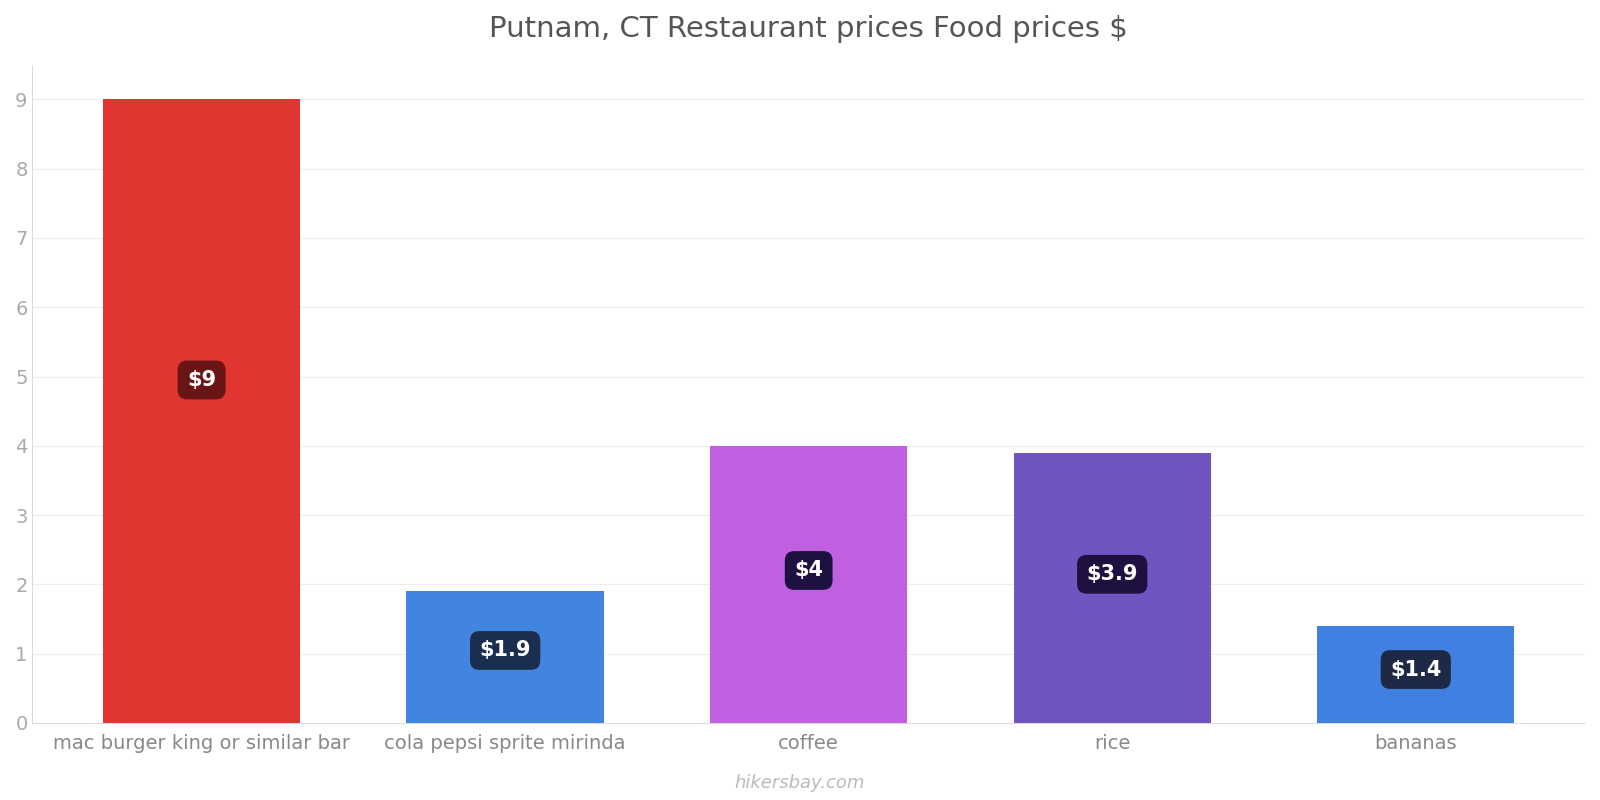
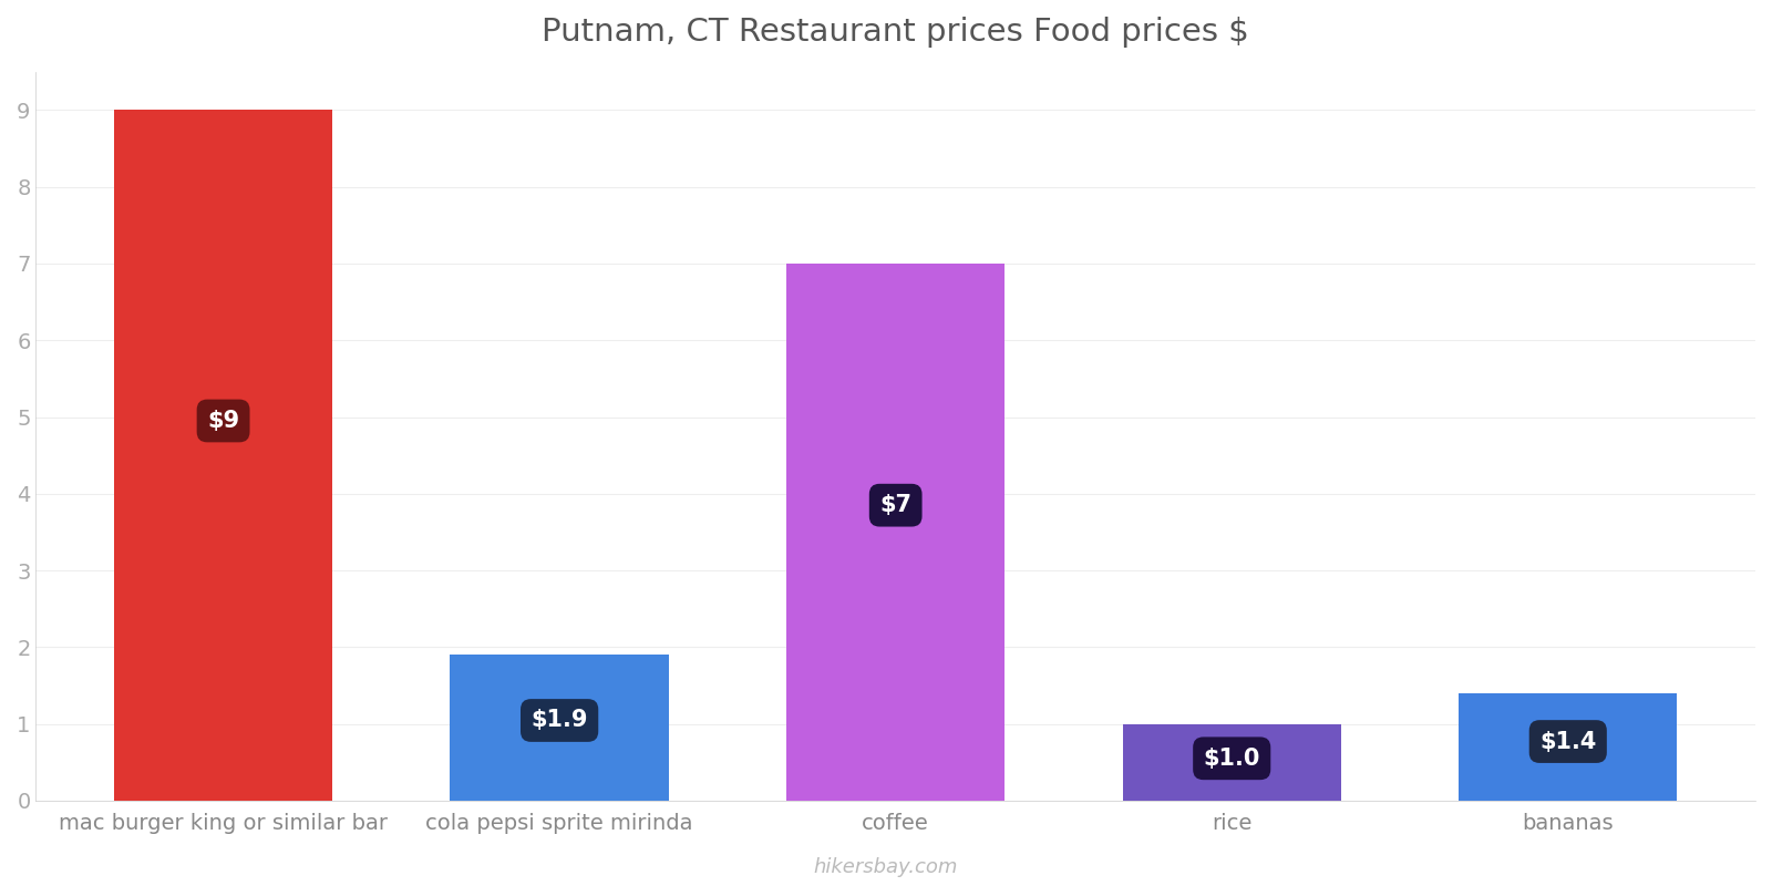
coffee: $4 -> $7
rice: $3.9 -> $1.0
